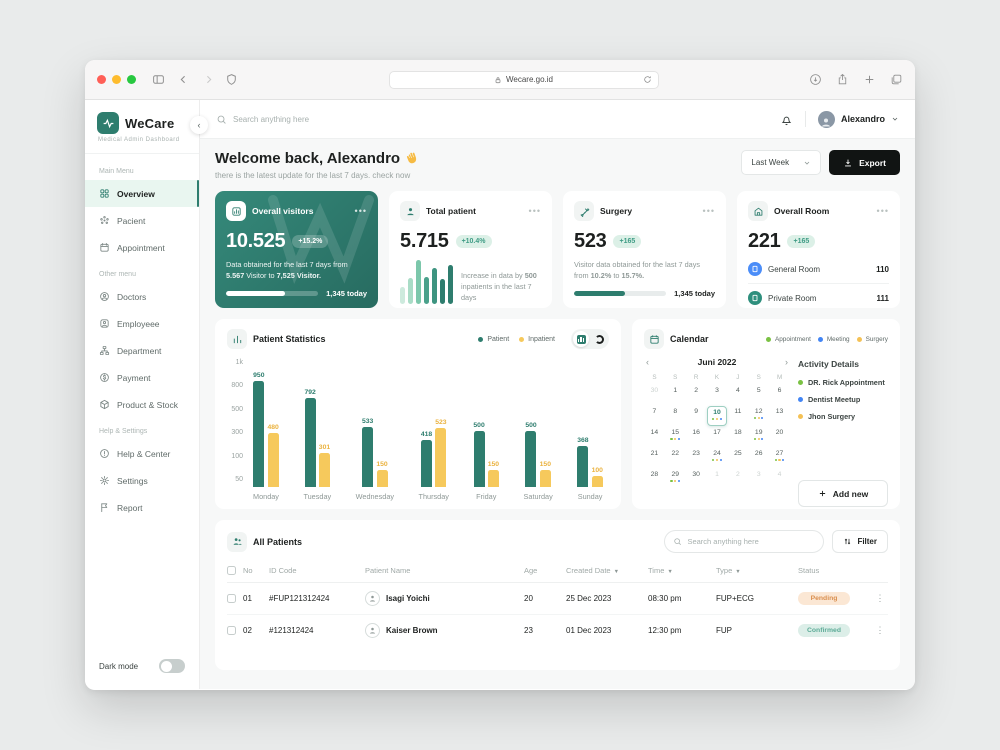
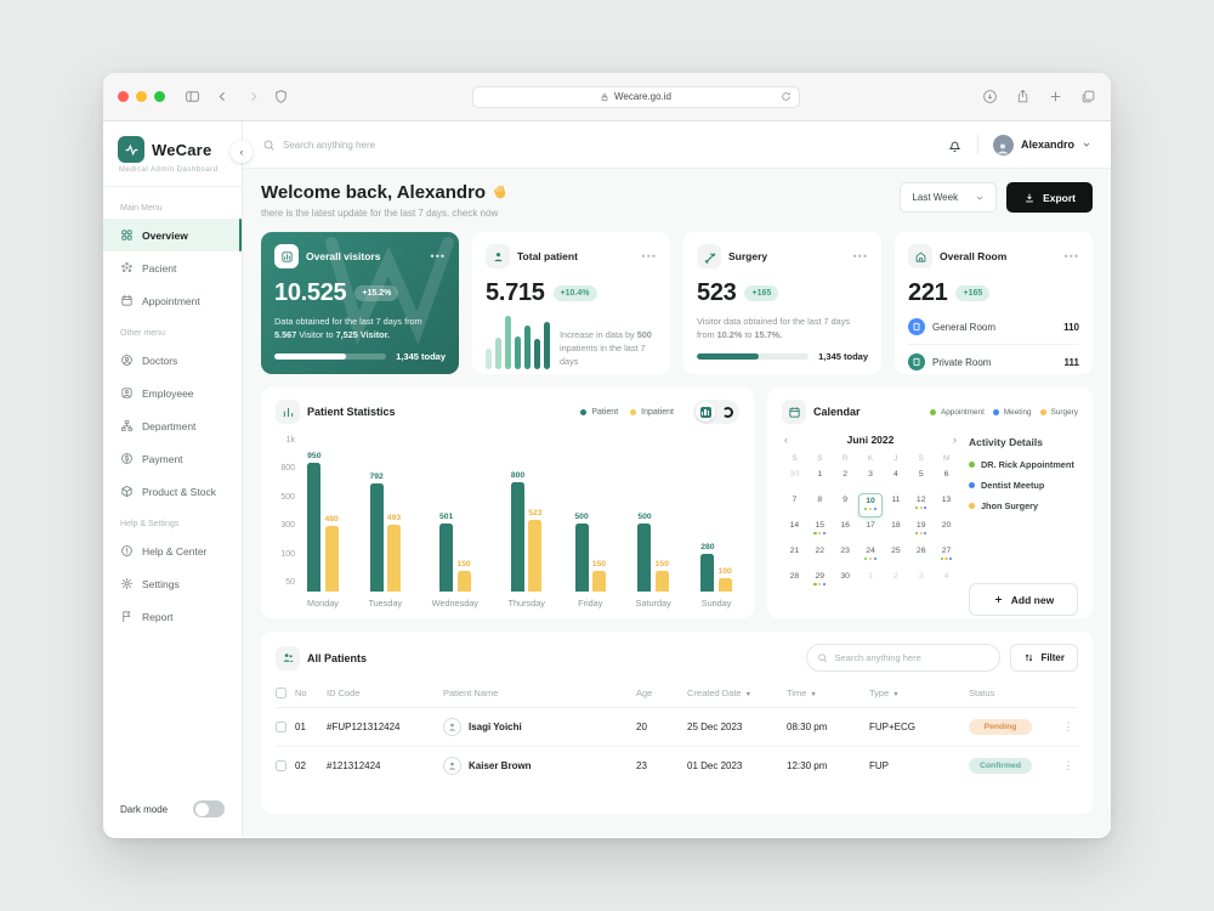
Inpatient/Tuesday: 301 -> 493
Patient/Wednesday: 533 -> 501
Patient/Thursday: 418 -> 800
Patient/Sunday: 368 -> 280
